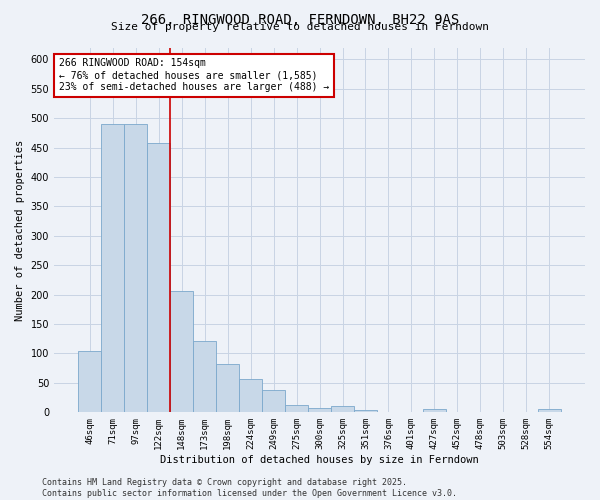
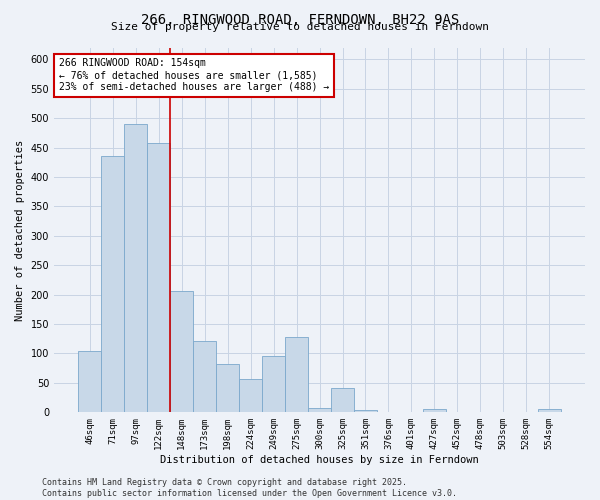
71sqm: 490 -> 436
249sqm: 38 -> 96
275sqm: 13 -> 128
325sqm: 11 -> 42
